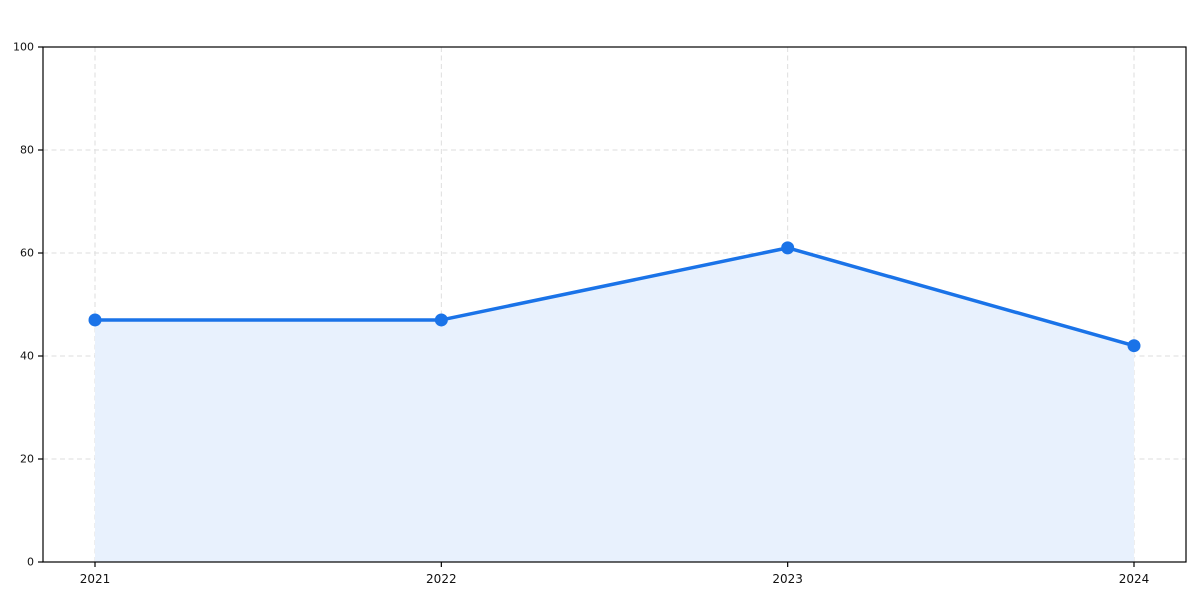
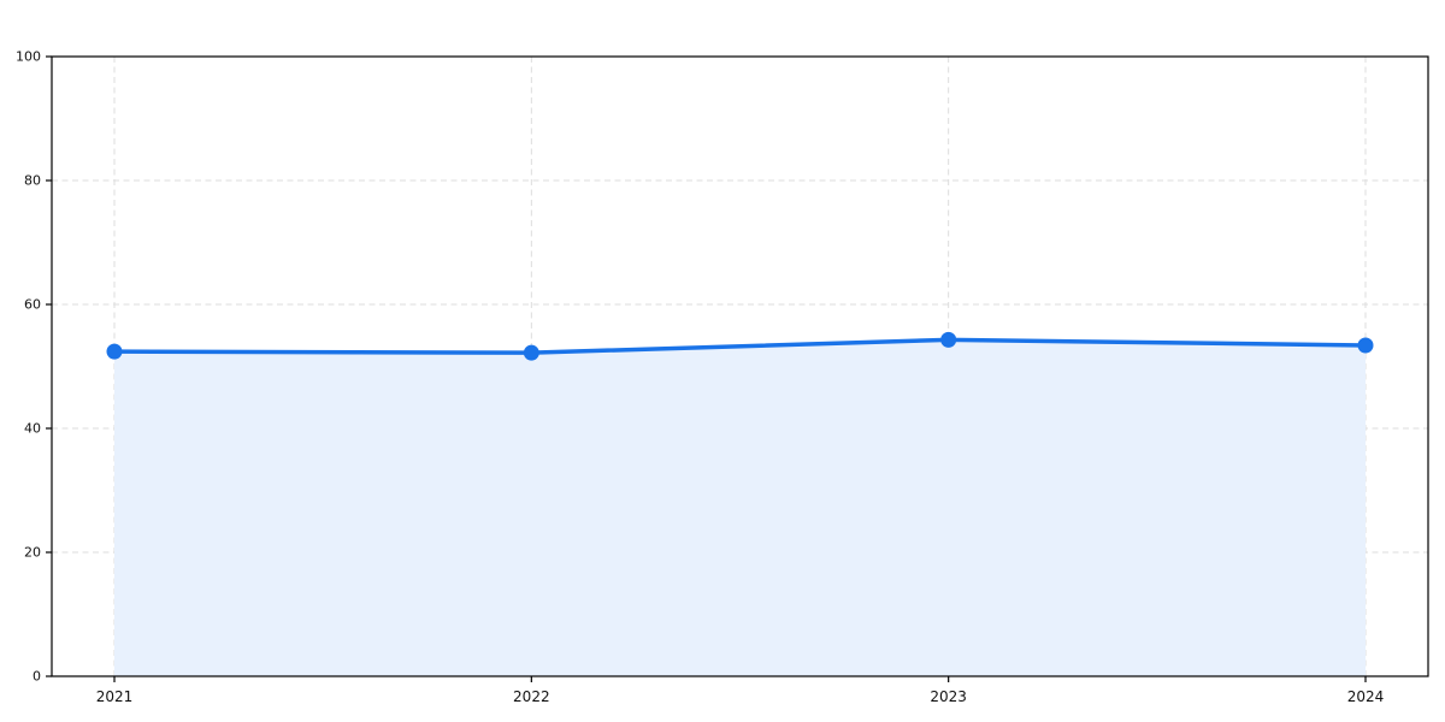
2021: 47 -> 52
2022: 47 -> 52
2023: 61 -> 54
2024: 42 -> 53
